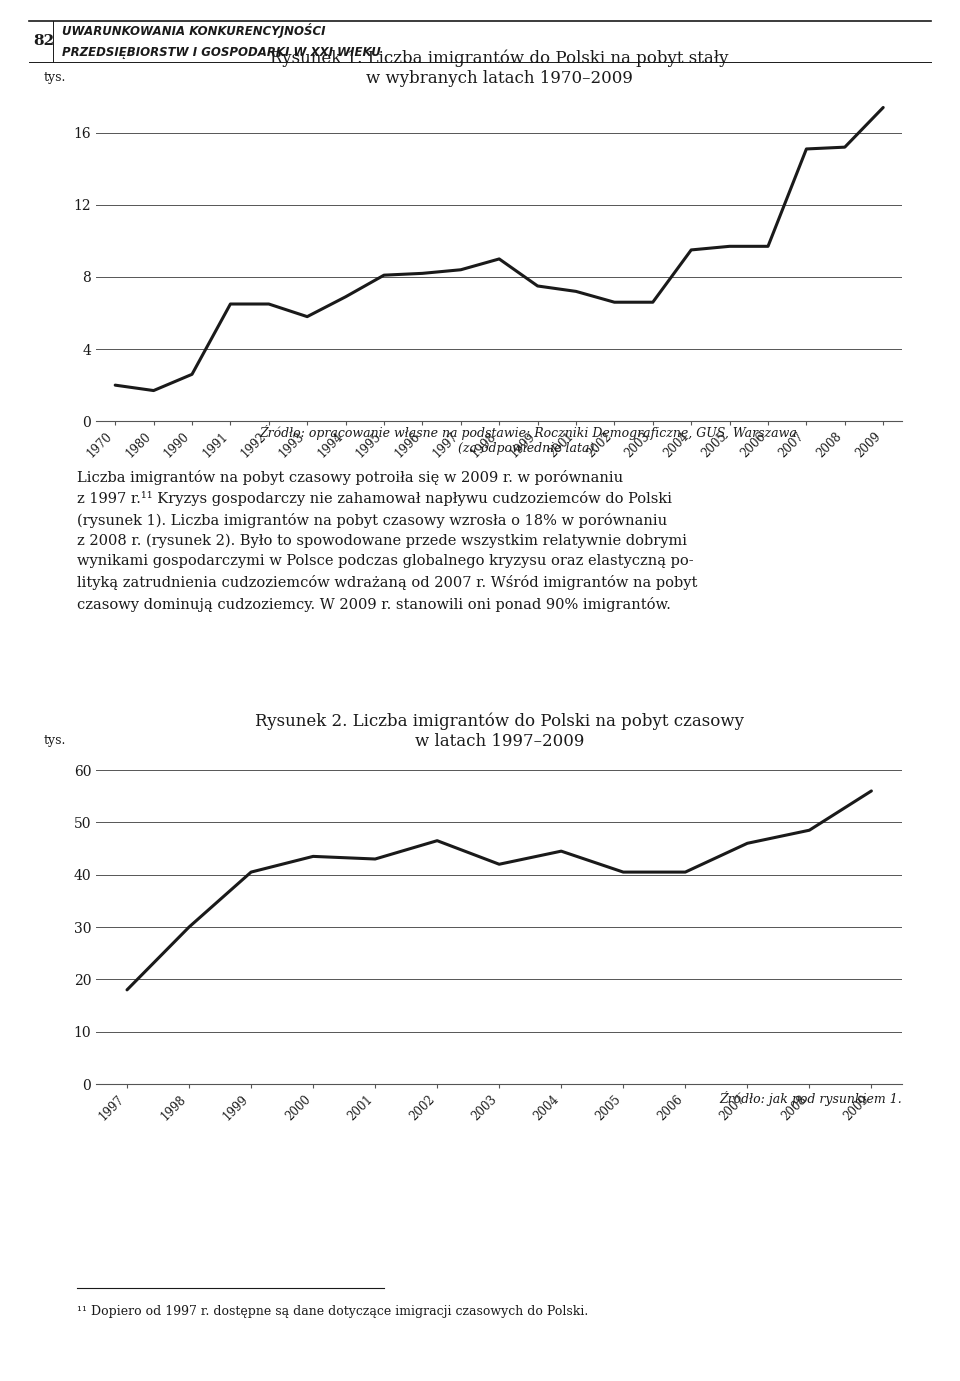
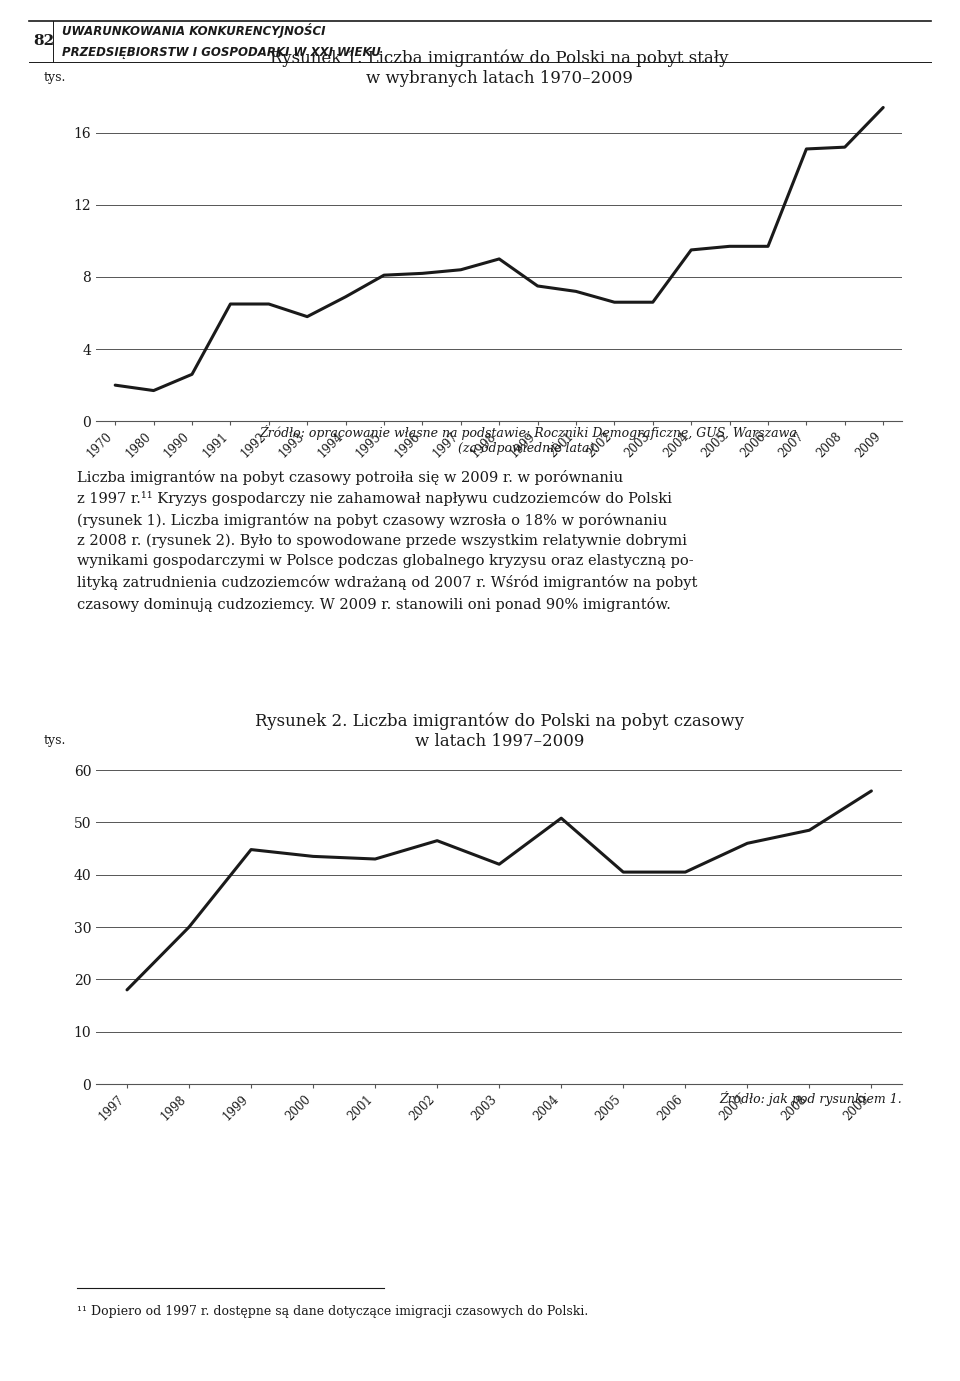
1999: 40.5 -> 44.8
2004: 44.5 -> 50.8
